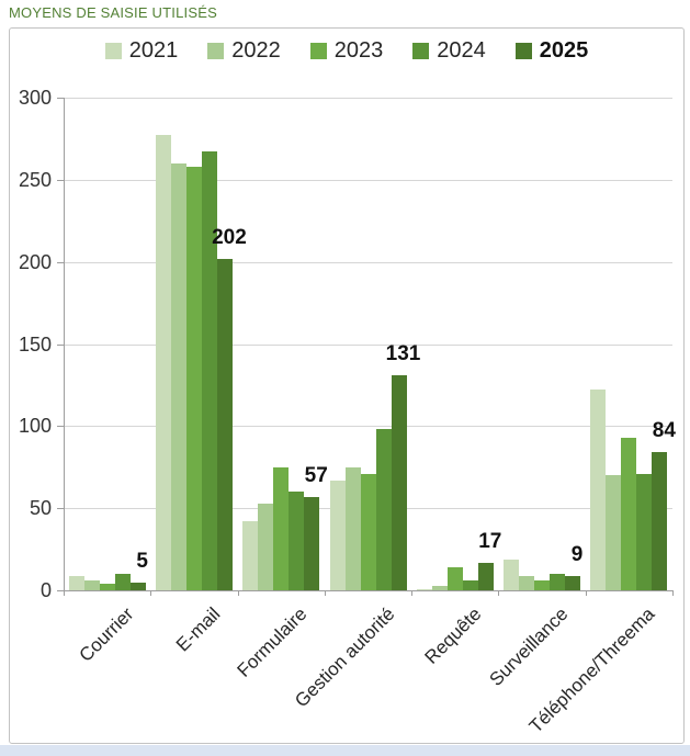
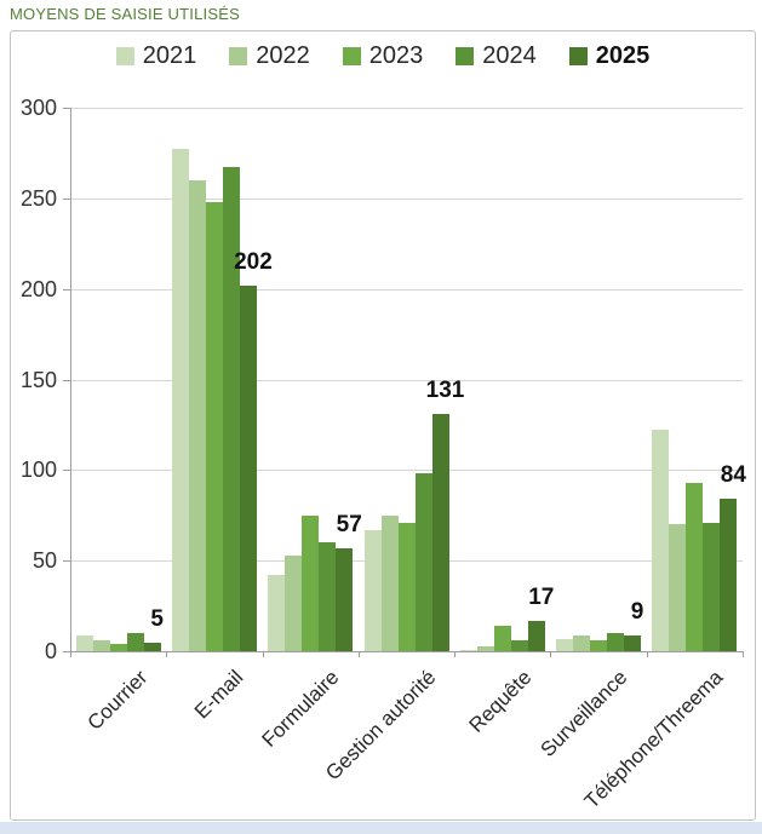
2023/E-mail: 258 -> 248
2021/Surveillance: 19 -> 7
